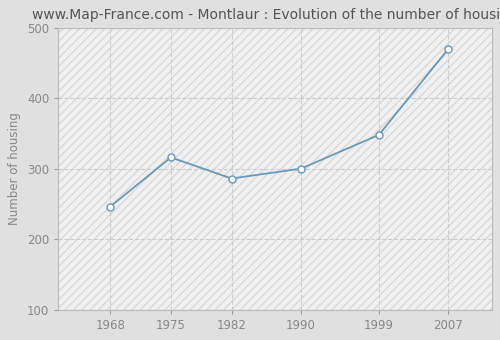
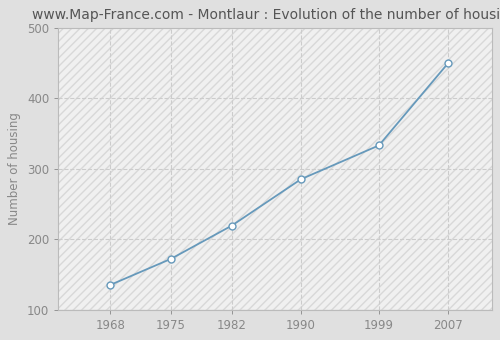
1968: 246 -> 135
1975: 316 -> 172
1982: 286 -> 219
1990: 300 -> 285
1999: 348 -> 333
2007: 470 -> 450
